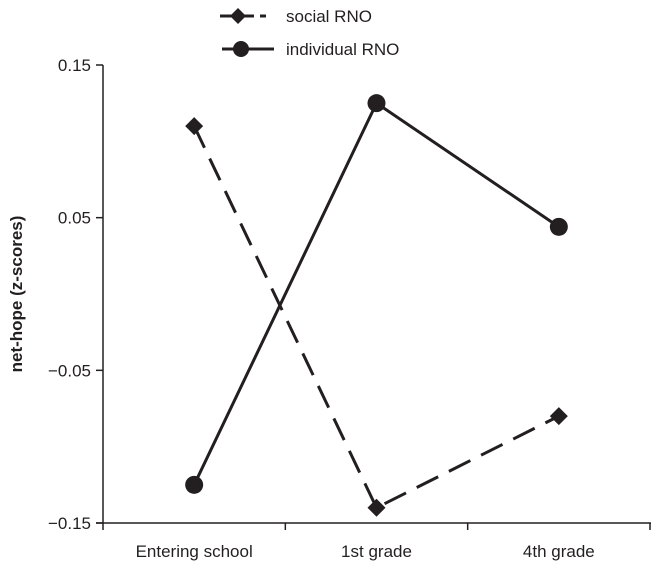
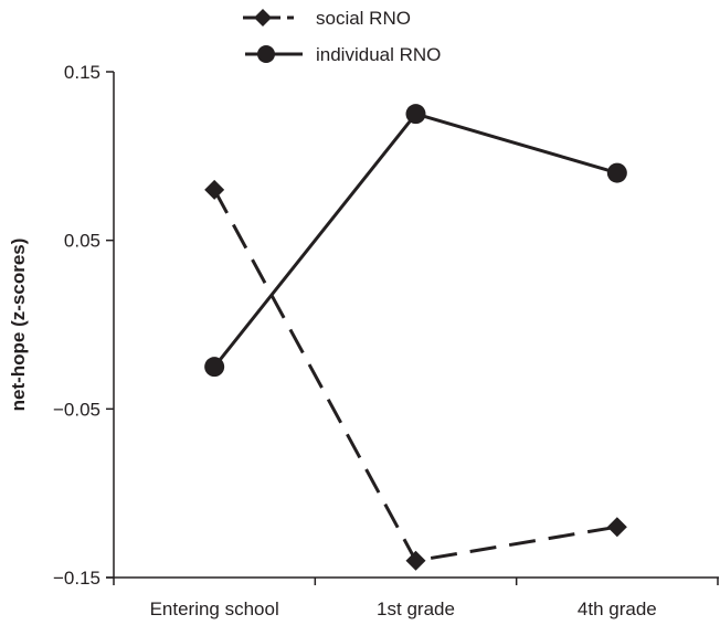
social RNO/Entering school: 0.11 -> 0.08
individual RNO/Entering school: -0.125 -> -0.025
social RNO/4th grade: -0.08 -> -0.12
individual RNO/4th grade: 0.044 -> 0.090
